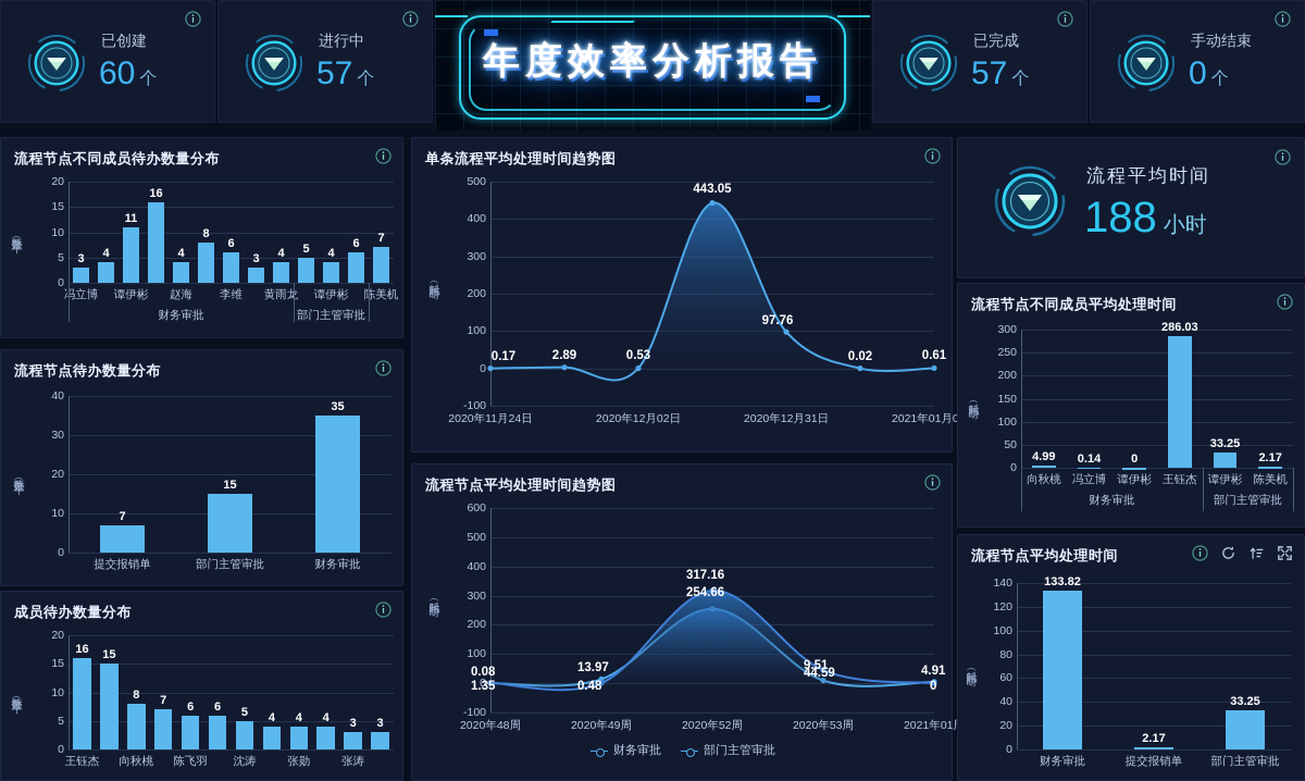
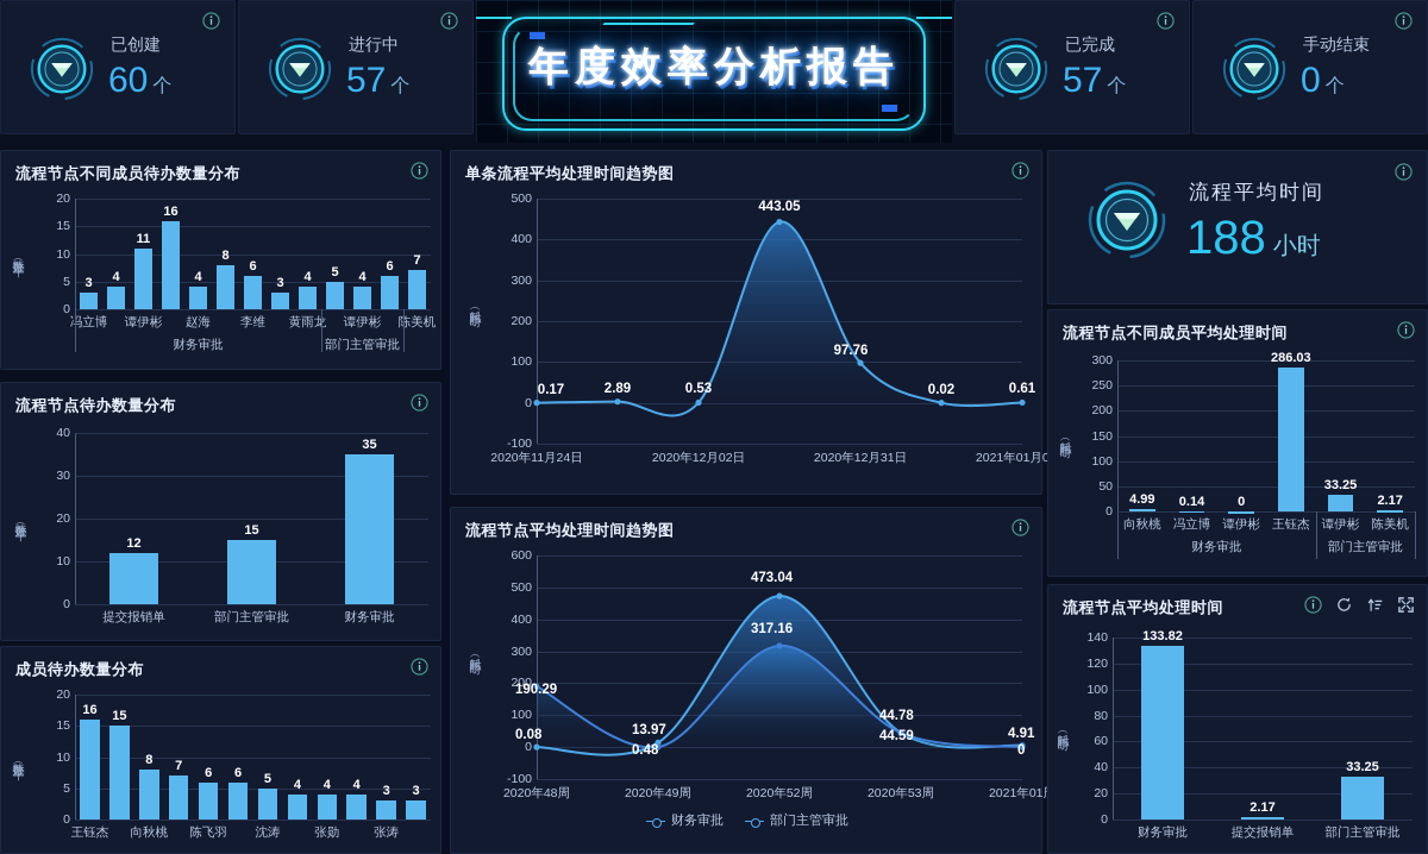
流程节点待办数量分布/提交报销单: 7 -> 12
流程节点平均处理时间趋势图/部门主管审批/2020年48周: 1.35 -> 190.29
流程节点平均处理时间趋势图/财务审批/2020年52周: 254.66 -> 473.04
流程节点平均处理时间趋势图/财务审批/2020年53周: 9.51 -> 44.78
